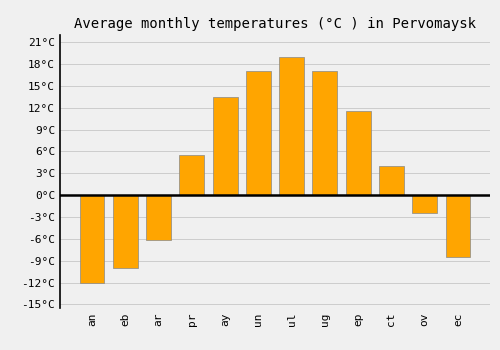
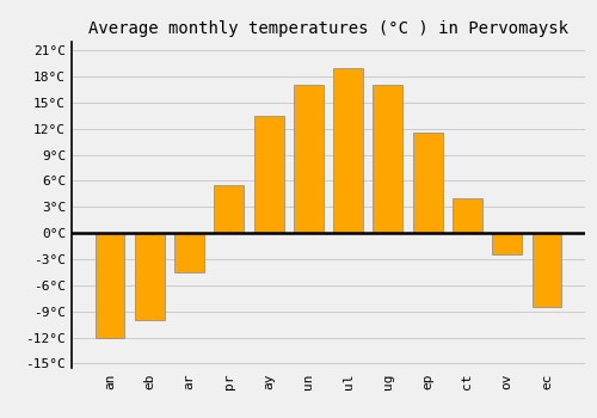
ar: -6.2°C -> -4.5°C
